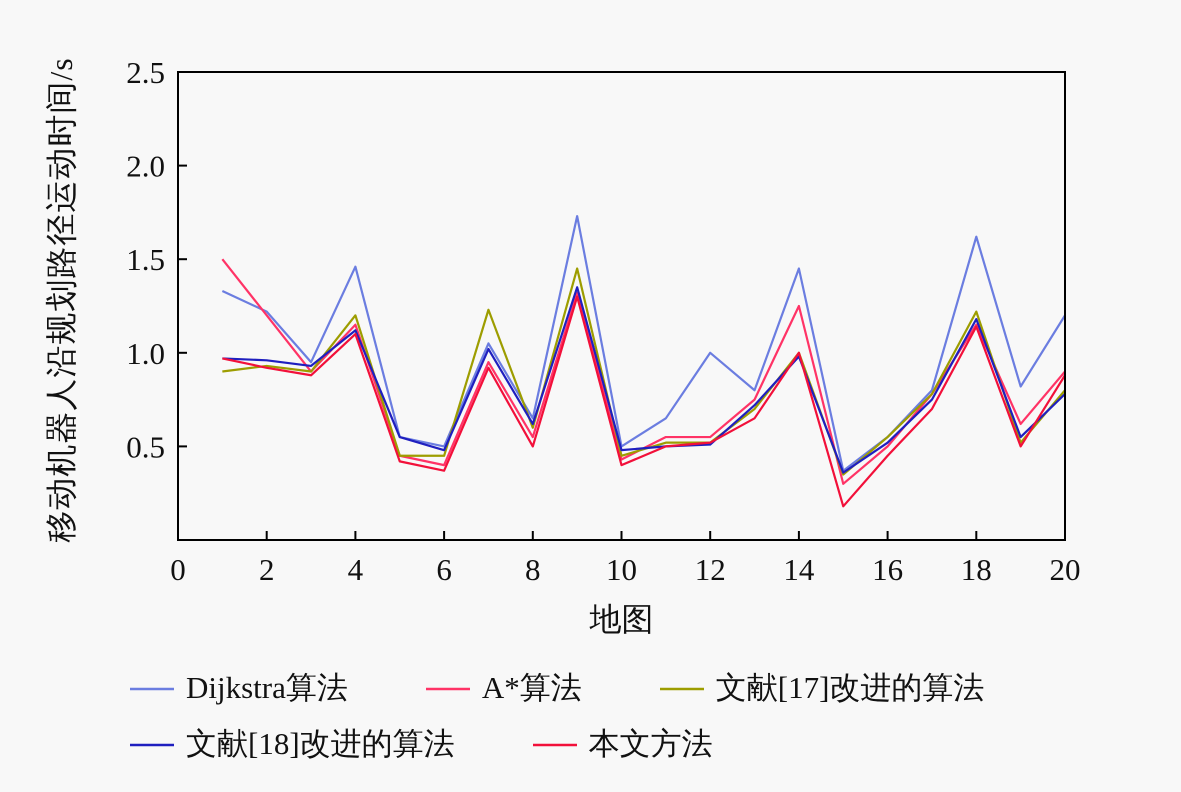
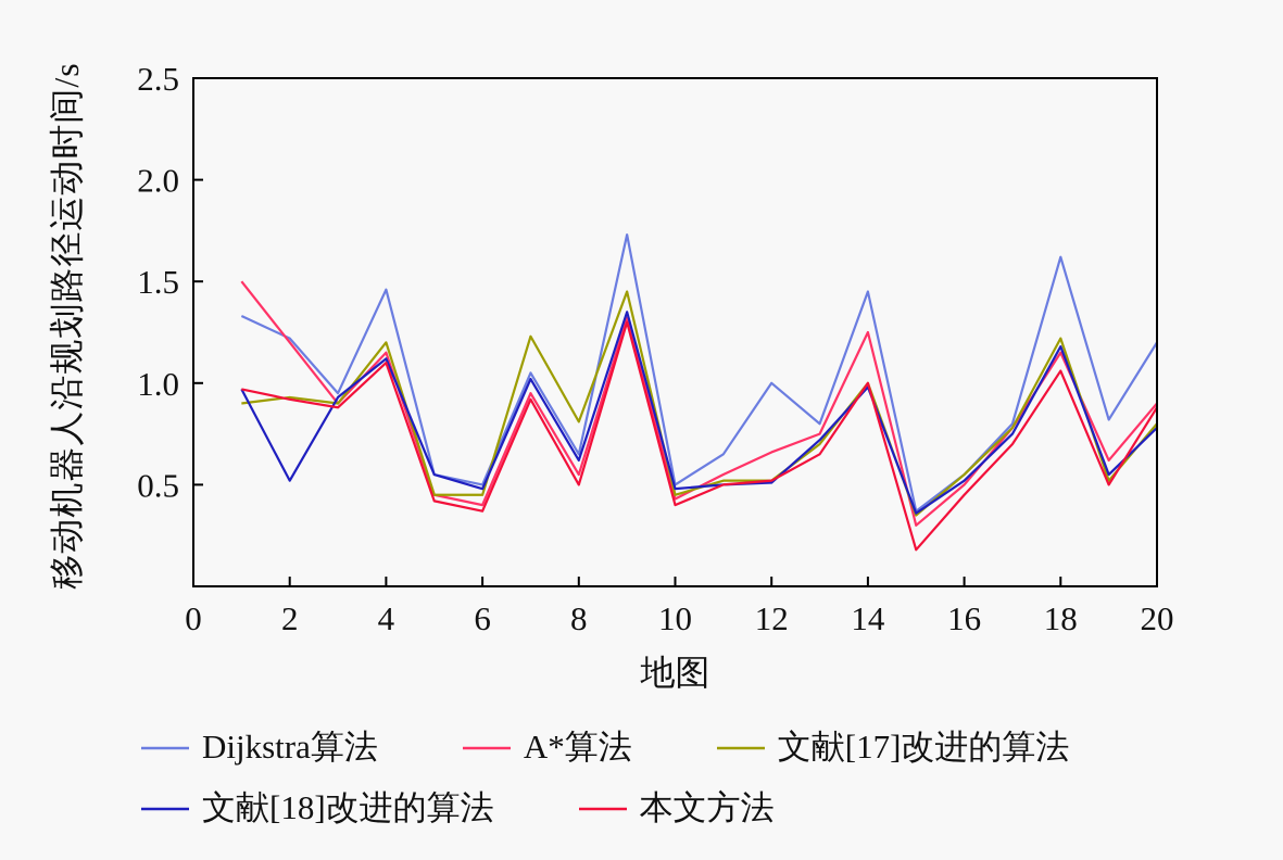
文献[18]改进的算法/2: 0.96 -> 0.52
文献[17]改进的算法/8: 0.60 -> 0.81
A*算法/12: 0.55 -> 0.66
本文方法/18: 1.14 -> 1.06
